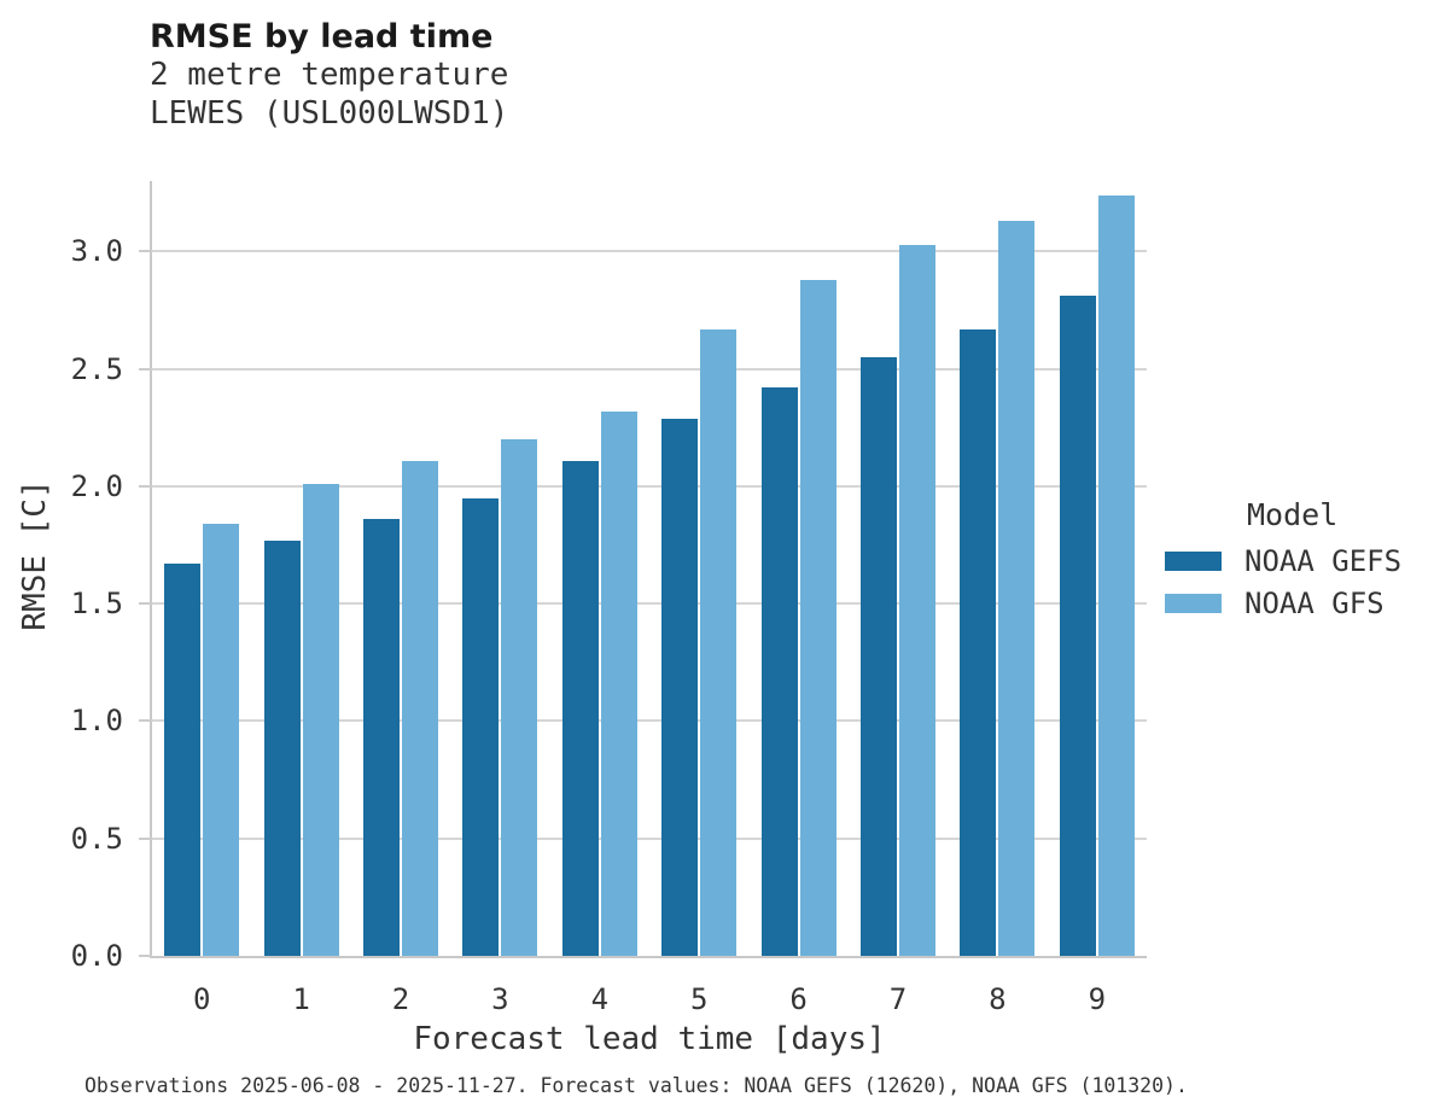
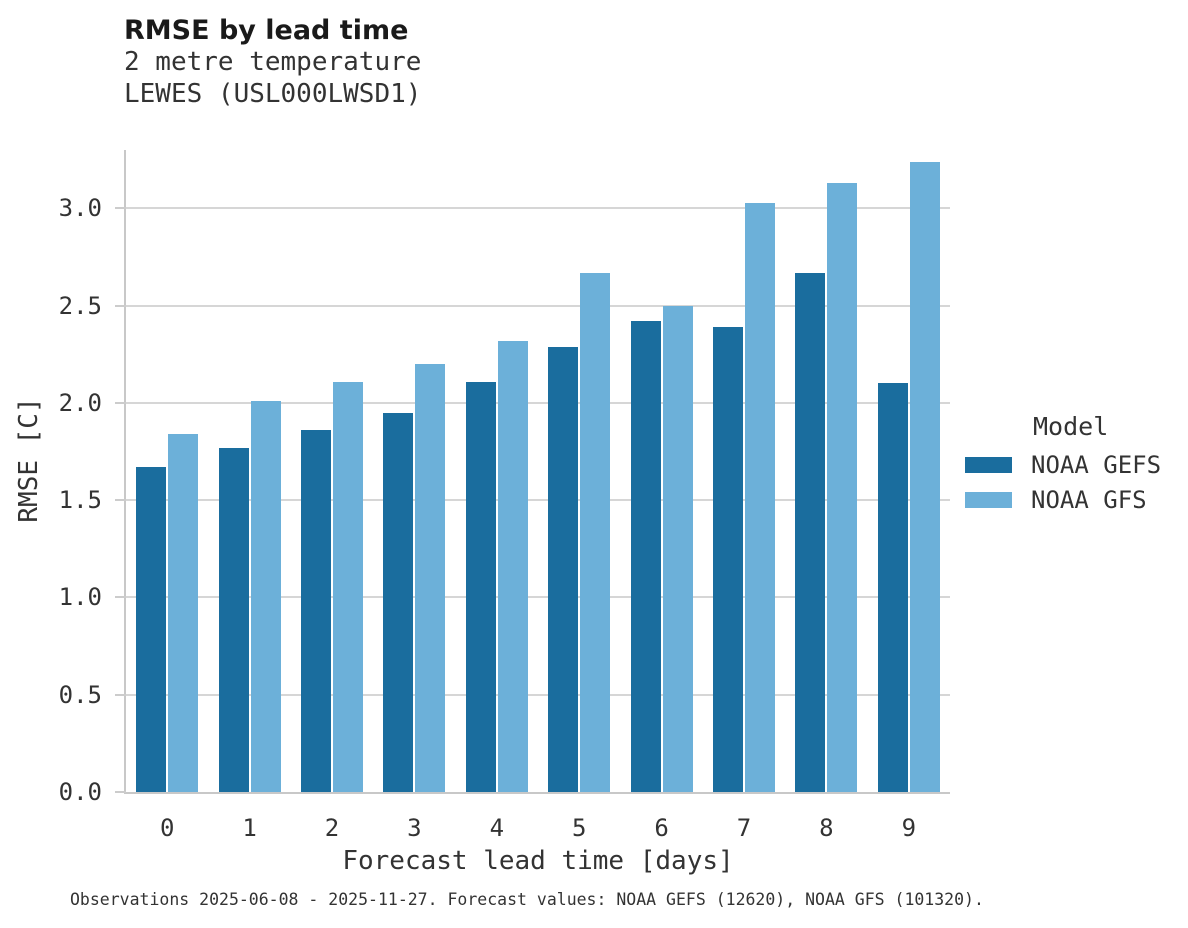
NOAA GFS/6: 2.88 -> 2.50
NOAA GEFS/7: 2.55 -> 2.39
NOAA GEFS/9: 2.81 -> 2.10
